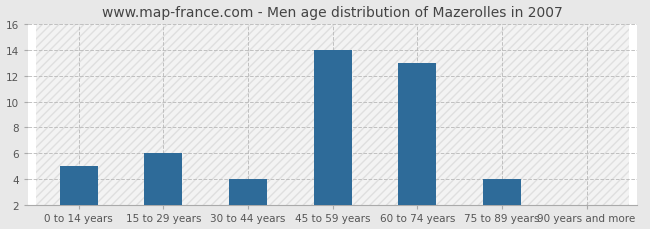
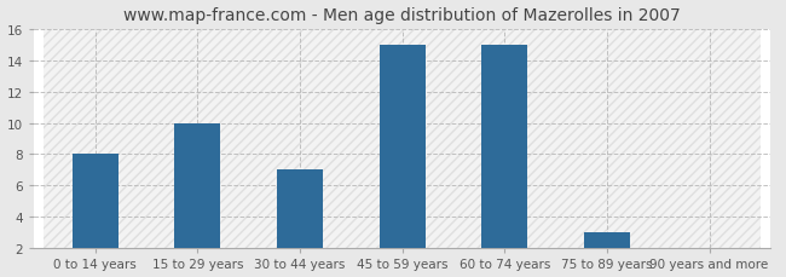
0 to 14 years: 5 -> 8
15 to 29 years: 6 -> 10
30 to 44 years: 4 -> 7
45 to 59 years: 14 -> 15
60 to 74 years: 13 -> 15
75 to 89 years: 4 -> 3
